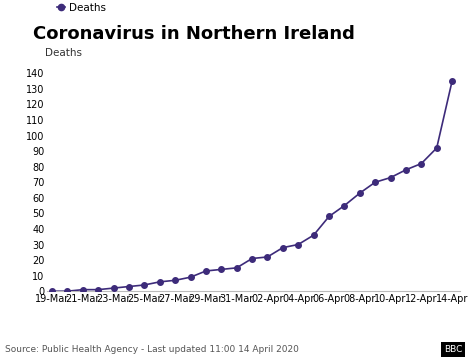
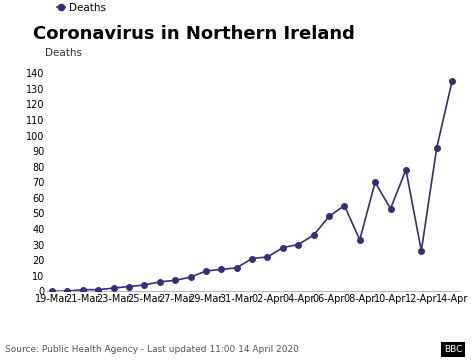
08-Apr: 63 -> 33
10-Apr: 73 -> 53
12-Apr: 82 -> 26
